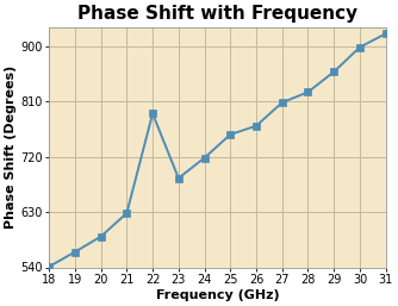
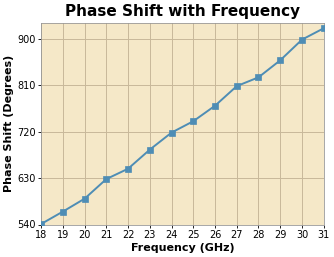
22: 790 -> 648
25: 756 -> 740
